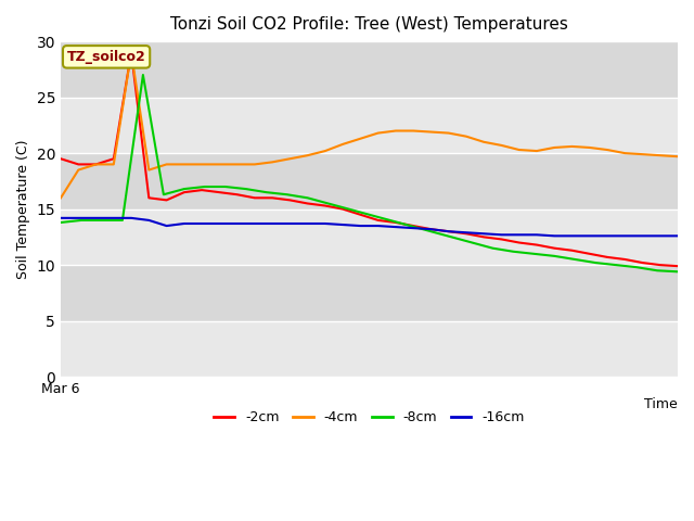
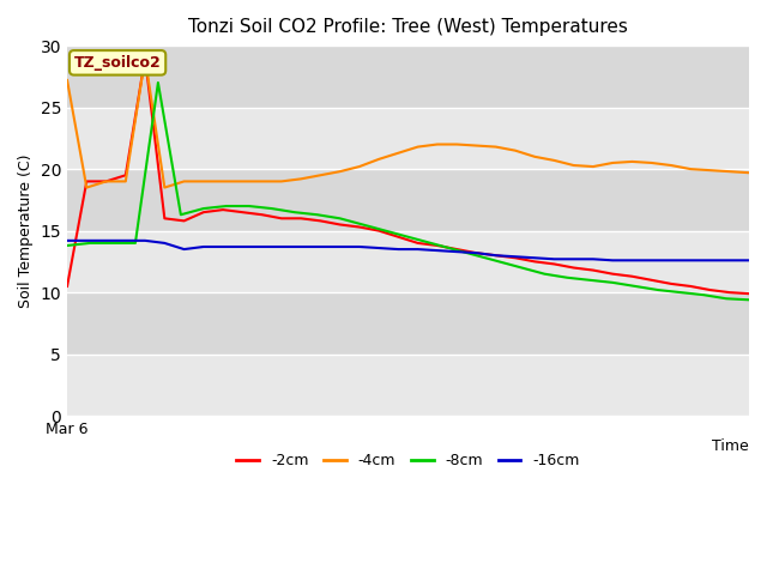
-2cm/Mar 6: 19.5 -> 10.5
-4cm/Mar 6: 16.0 -> 27.2
